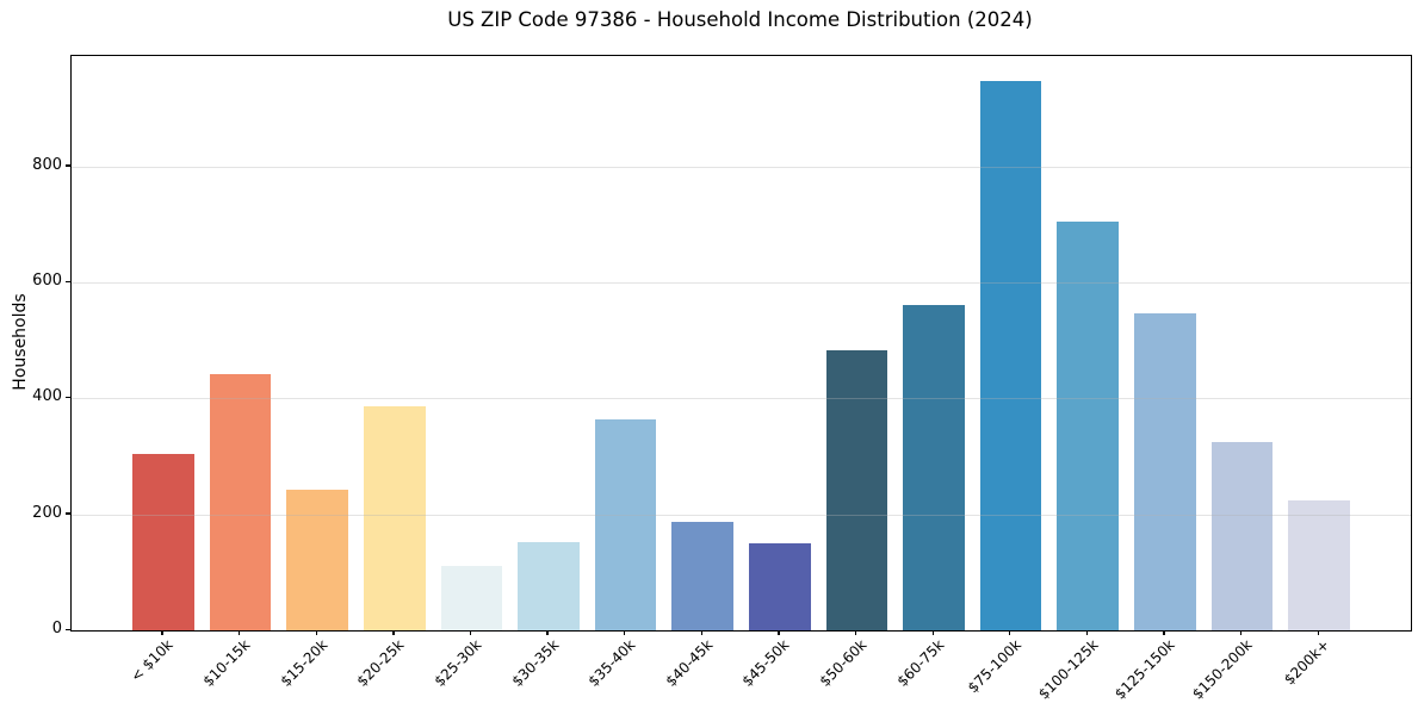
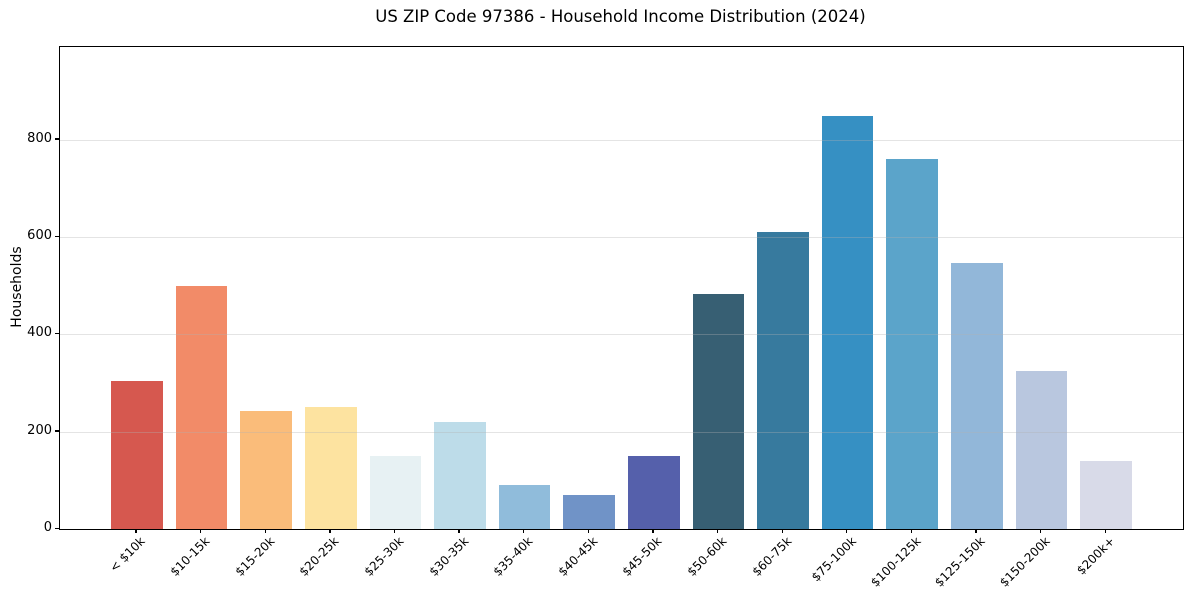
$10-15k: 440 -> 500
$20-25k: 390 -> 250
$25-30k: 110 -> 150
$30-35k: 150 -> 220
$35-40k: 360 -> 90
$40-45k: 190 -> 70
$60-75k: 560 -> 610
$75-100k: 950 -> 850
$100-125k: 710 -> 760
$200k+: 220 -> 140
